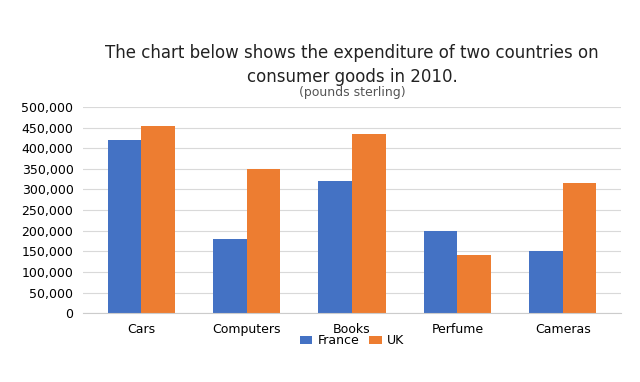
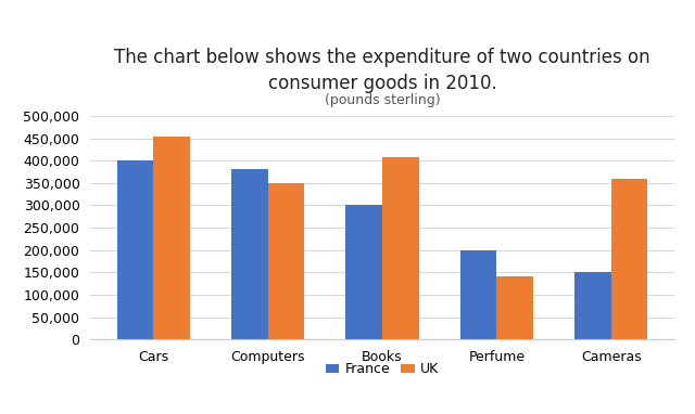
France/Cars: 420,000 -> 400,000
France/Computers: 180,000 -> 380,000
France/Books: 320,000 -> 300,000
UK/Books: 435,000 -> 408,000
UK/Cameras: 315,000 -> 360,000
